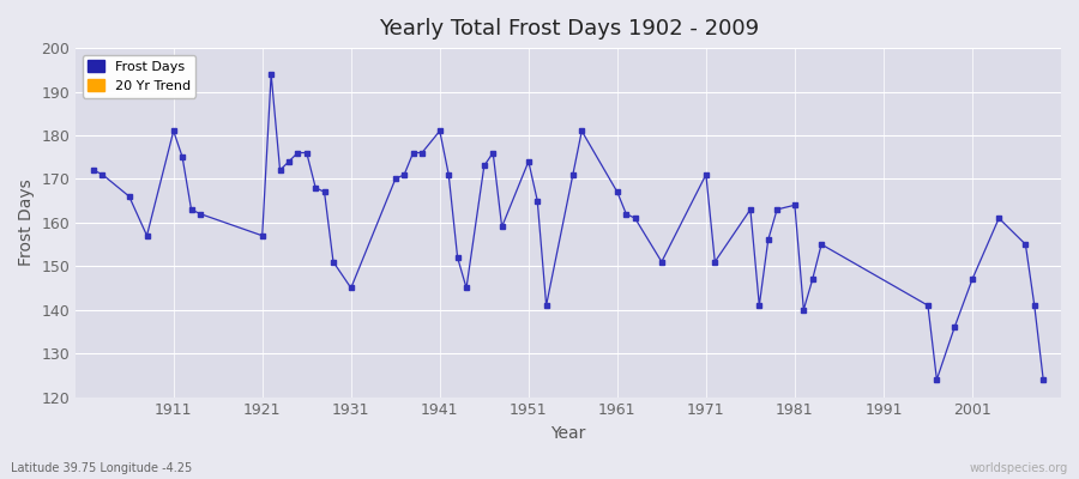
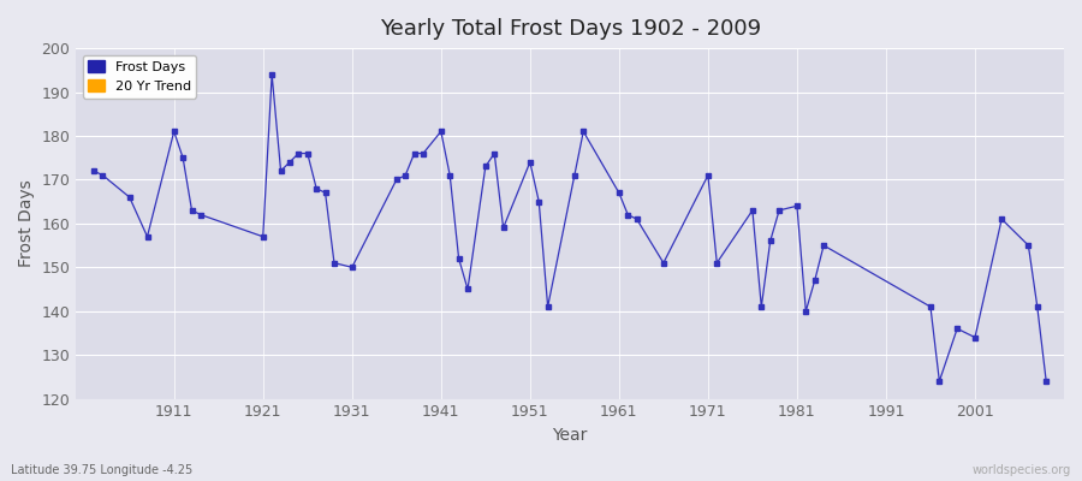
1931: 145 -> 150
2001: 147 -> 134
